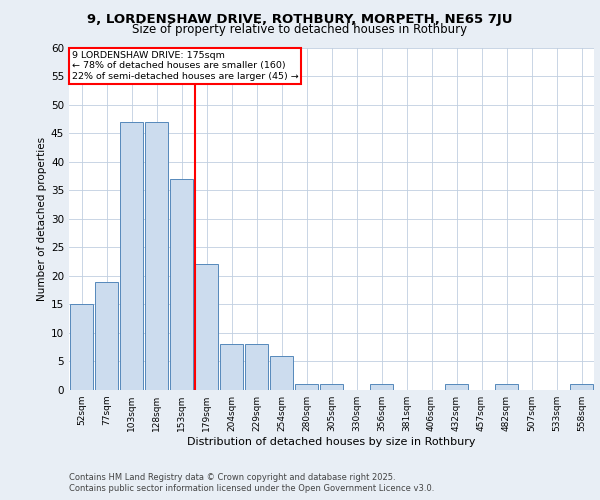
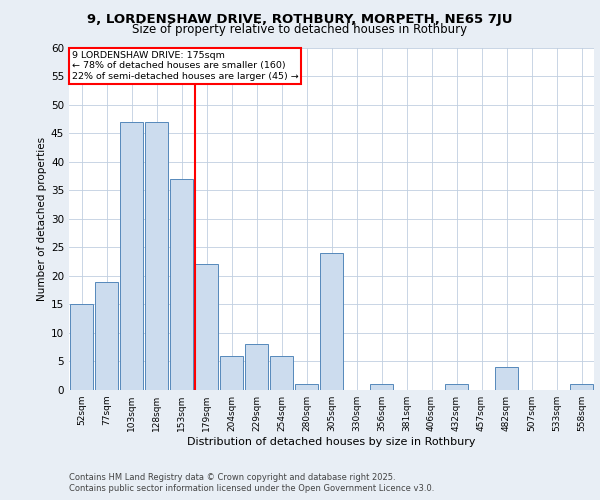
204sqm: 8 -> 6
305sqm: 1 -> 24
482sqm: 1 -> 4
